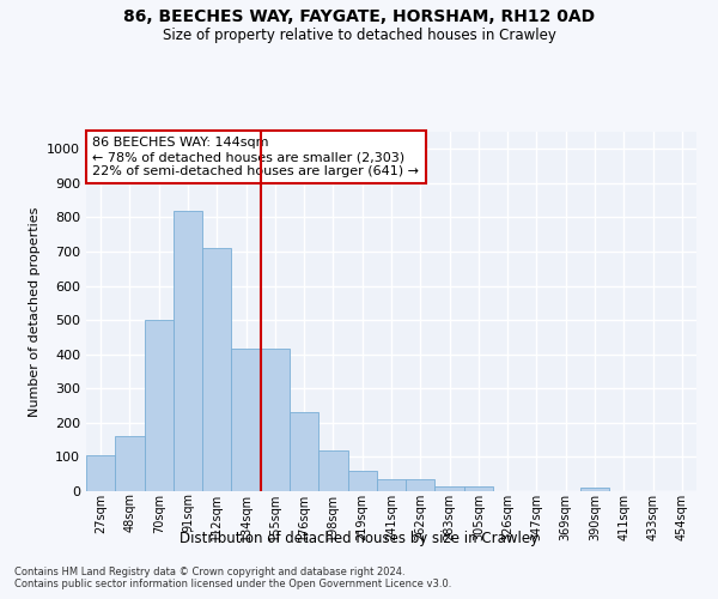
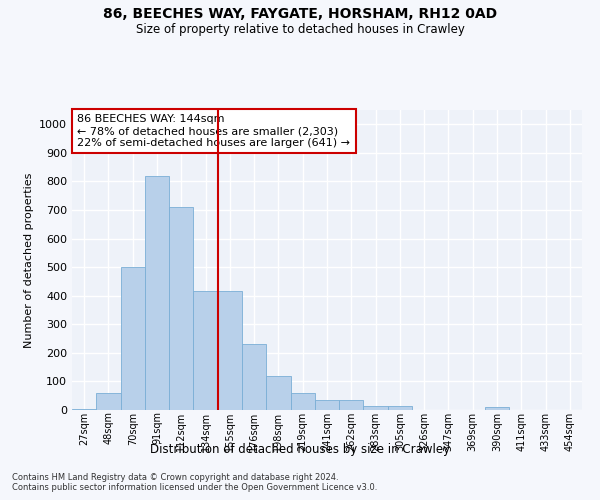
27sqm: 105 -> 5
48sqm: 160 -> 60
